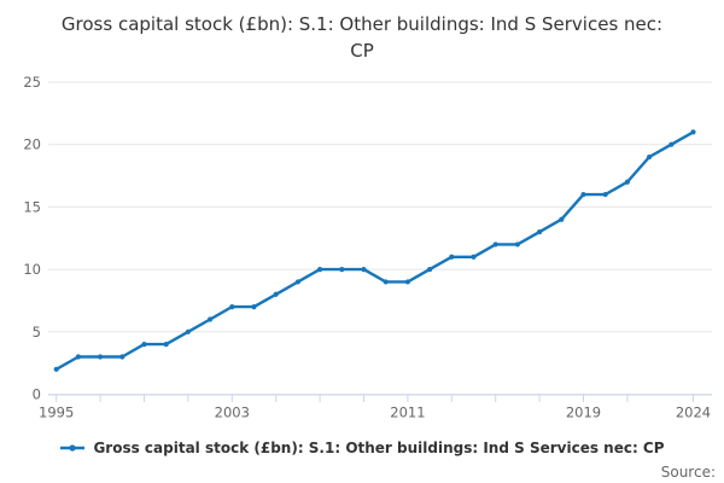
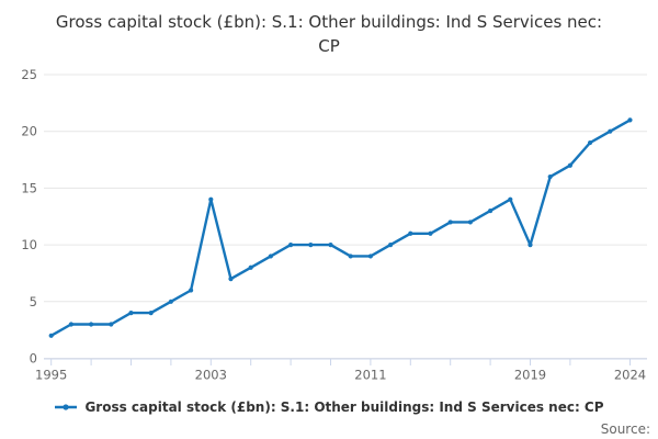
2003: 7 -> 14
2019: 16 -> 10
